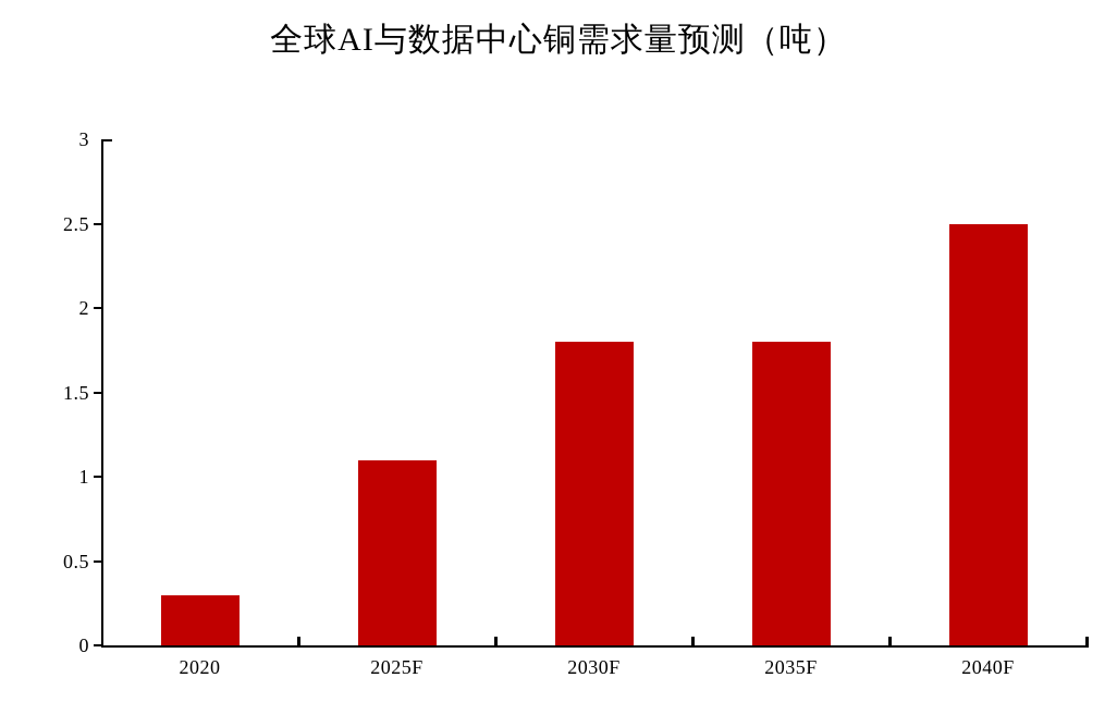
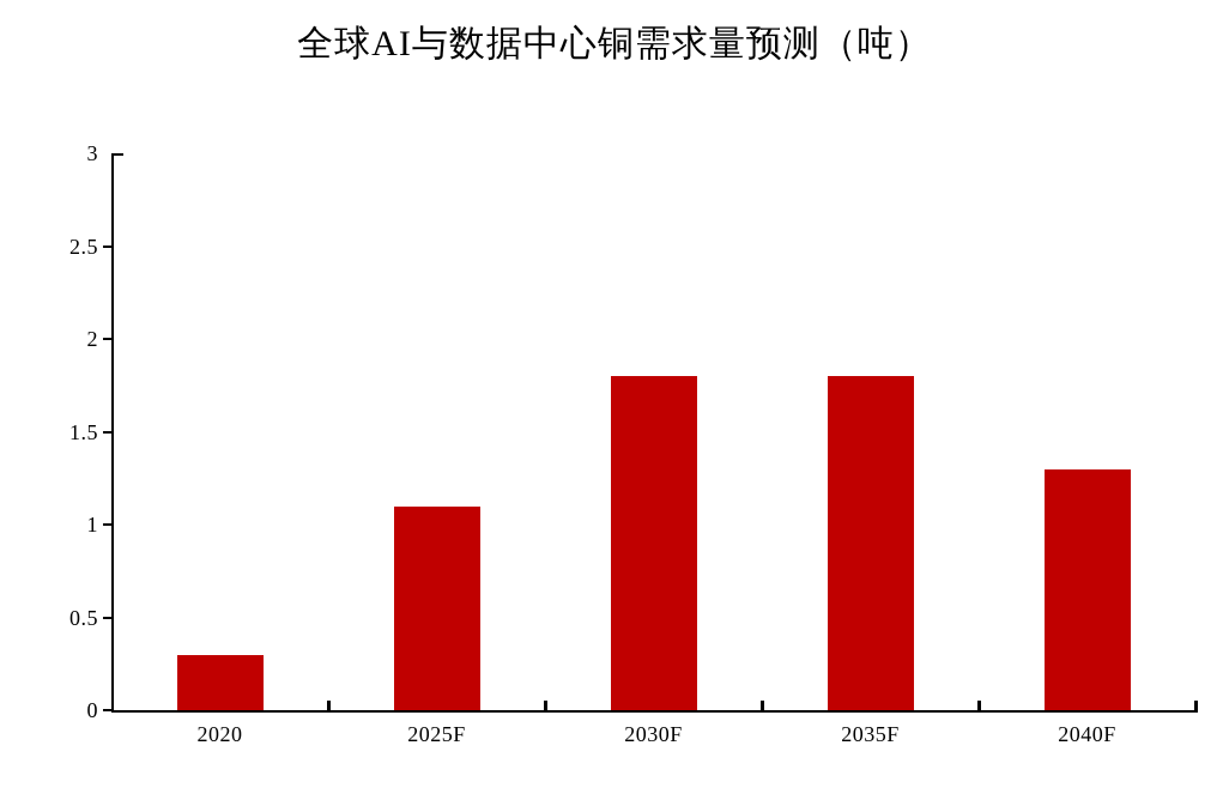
2040F: 2.5 -> 1.3
